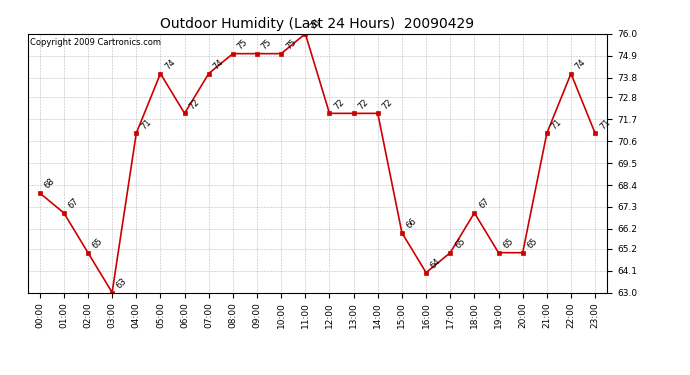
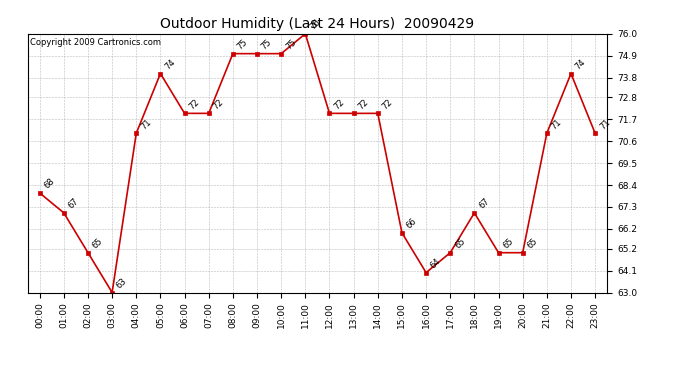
07:00: 74 -> 72
